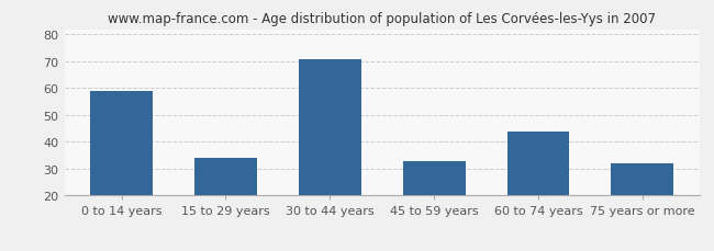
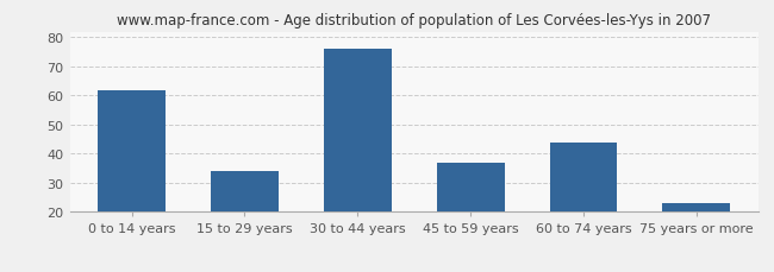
0 to 14 years: 59 -> 62
30 to 44 years: 71 -> 76
45 to 59 years: 33 -> 37
75 years or more: 32 -> 23
